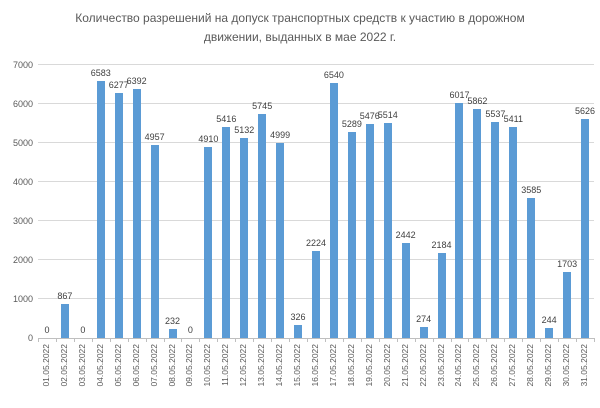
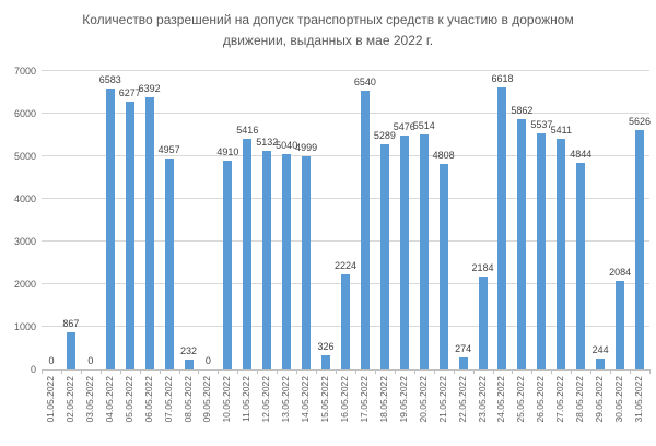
13.05.2022: 5745 -> 5040
21.05.2022: 2442 -> 4808
24.05.2022: 6017 -> 6618
28.05.2022: 3585 -> 4844
30.05.2022: 1703 -> 2084
